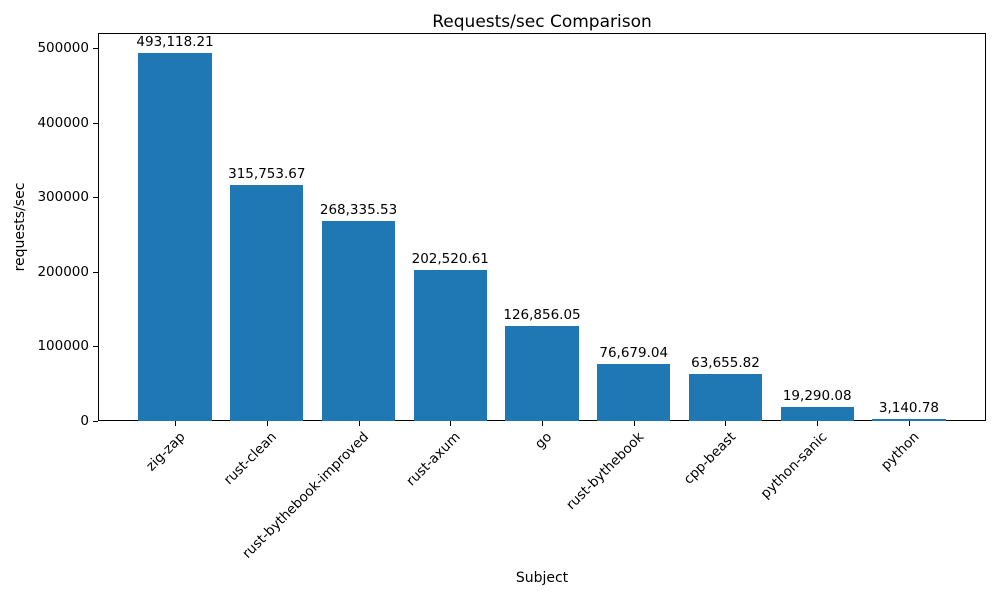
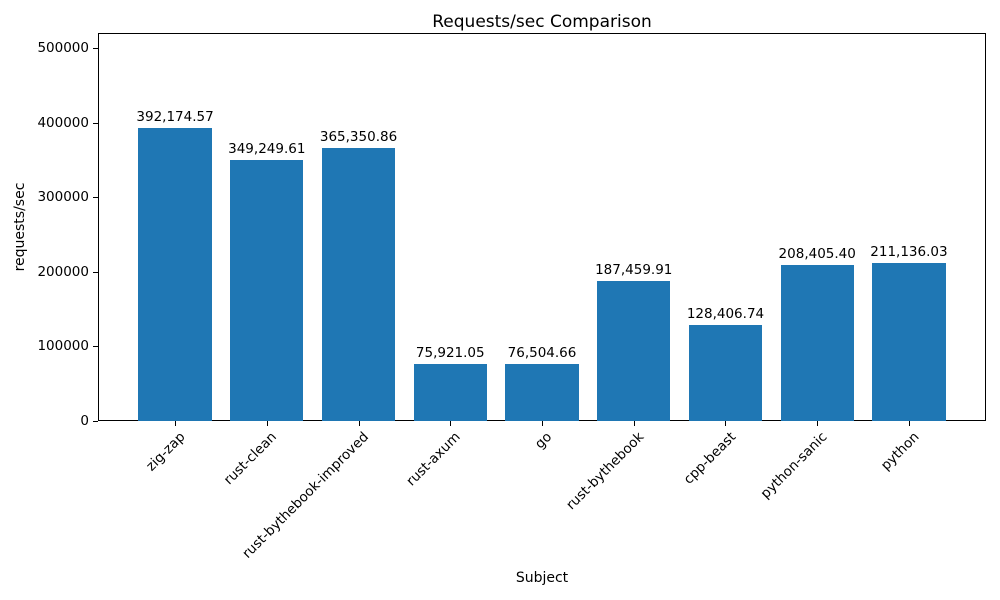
zig-zap: 493,118.21 -> 392,174.57
rust-clean: 315,753.67 -> 349,249.61
rust-bythebook-improved: 268,335.53 -> 365,350.86
rust-axum: 202,520.61 -> 75,921.05
go: 126,856.05 -> 76,504.66
rust-bythebook: 76,679.04 -> 187,459.91
cpp-beast: 63,655.82 -> 128,406.74
python-sanic: 19,290.08 -> 208,405.40
python: 3,140.78 -> 211,136.03
